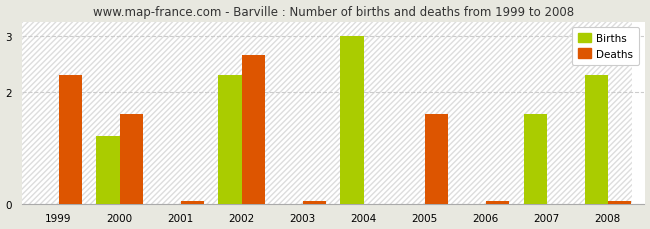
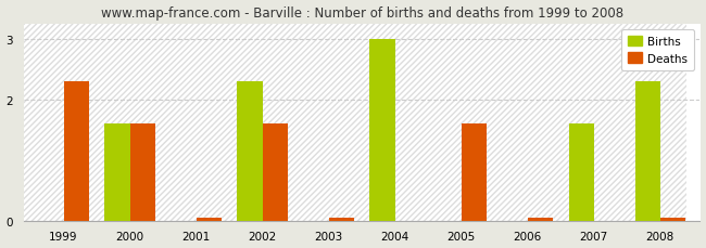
Births/2000: 1.2 -> 1.6
Deaths/2002: 2.66 -> 1.60
